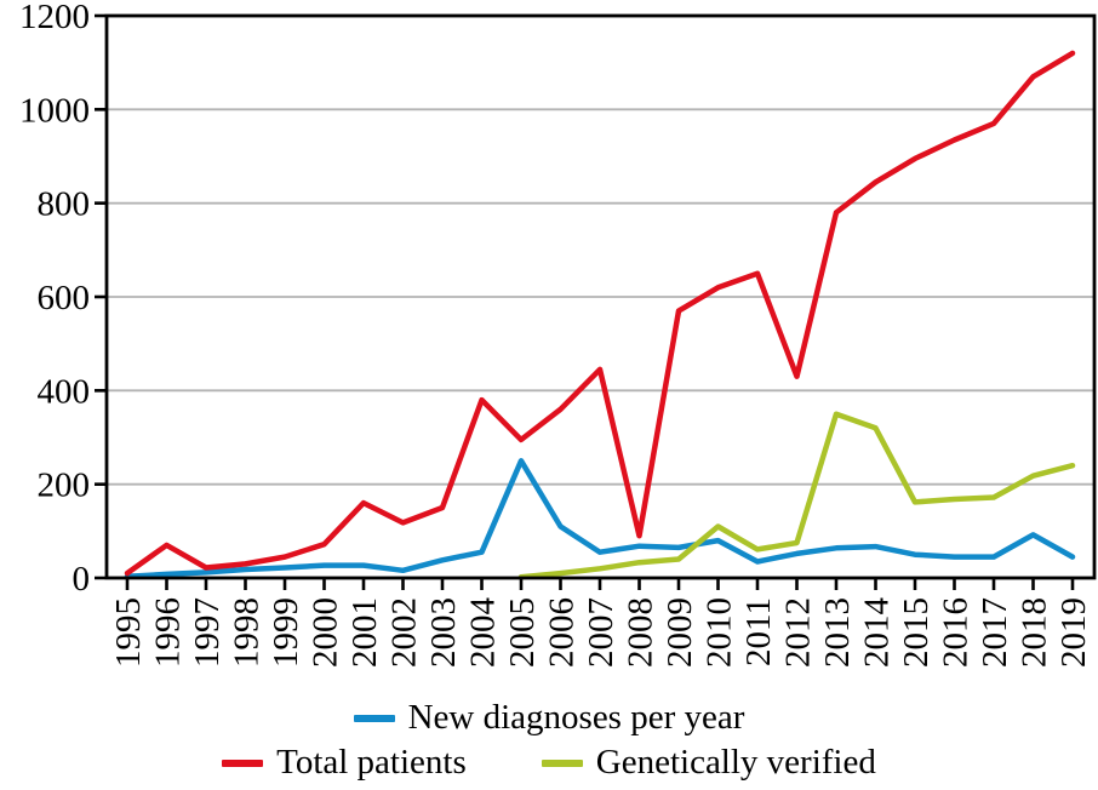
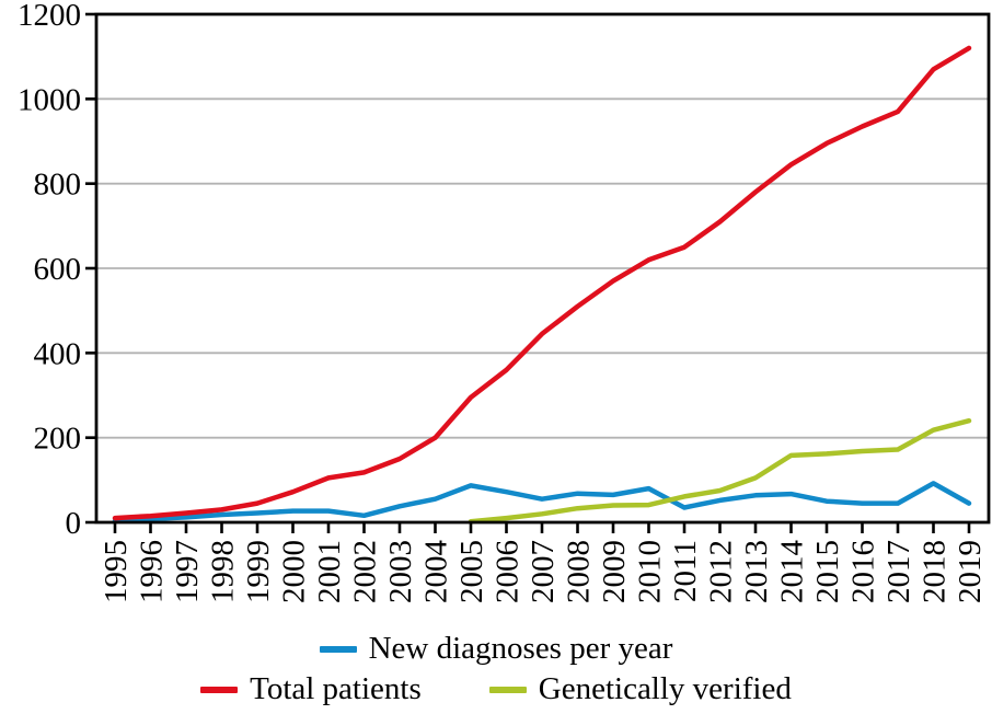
Total patients/1996: 70 -> 20
Total patients/2001: 160 -> 100
Total patients/2004: 380 -> 200
New diagnoses per year/2005: 250 -> 90
New diagnoses per year/2006: 110 -> 70
Total patients/2008: 90 -> 510
Genetically verified/2010: 110 -> 40
Total patients/2012: 430 -> 710
Genetically verified/2013: 350 -> 100
Genetically verified/2014: 320 -> 160
